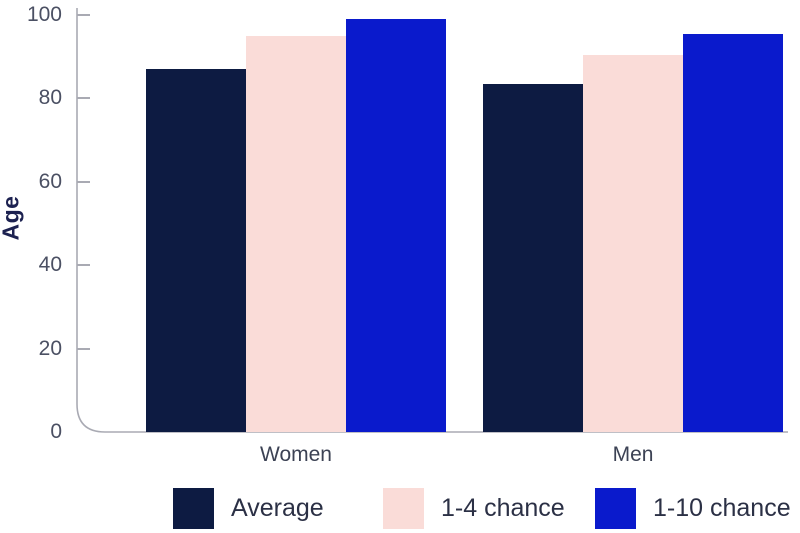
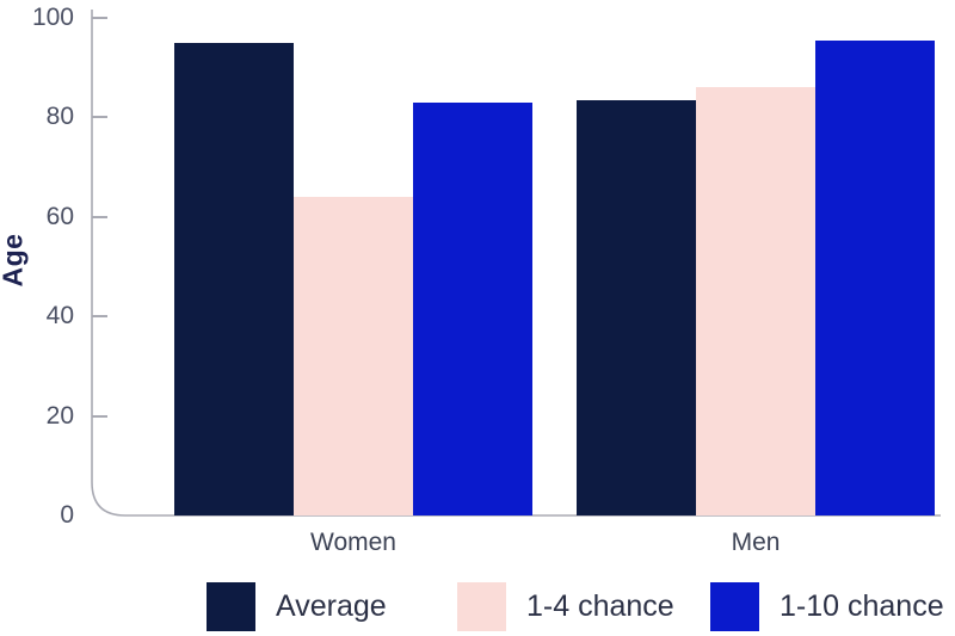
Average/Women: 87 -> 95
1-4 chance/Women: 95 -> 64
1-10 chance/Women: 99 -> 83
1-4 chance/Men: 90 -> 86
